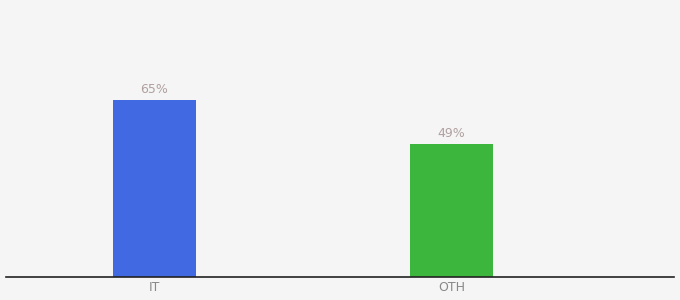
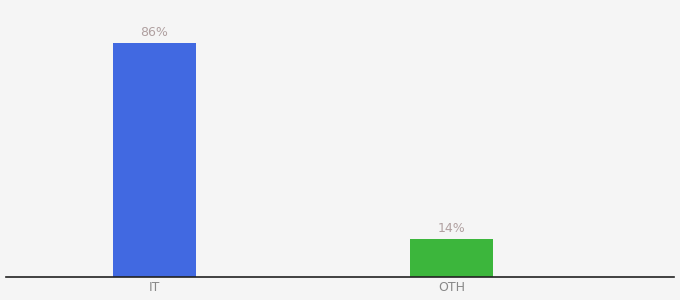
IT: 65% -> 86%
OTH: 49% -> 14%
